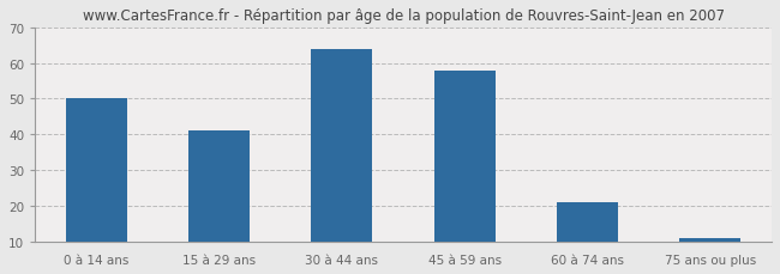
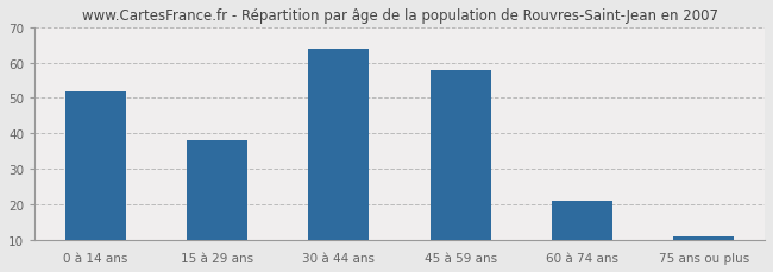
0 à 14 ans: 50 -> 52
15 à 29 ans: 41 -> 38
